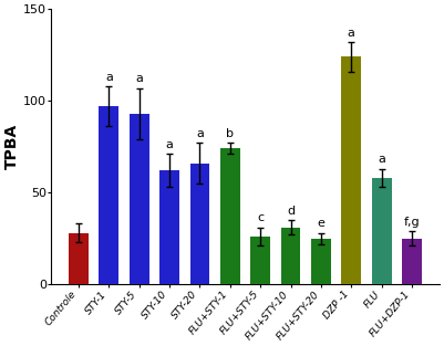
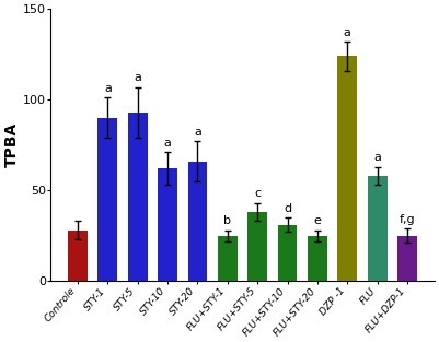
STY-1: 97 -> 90
FLU+STY-1: 74 -> 25
FLU+STY-5: 26 -> 38
